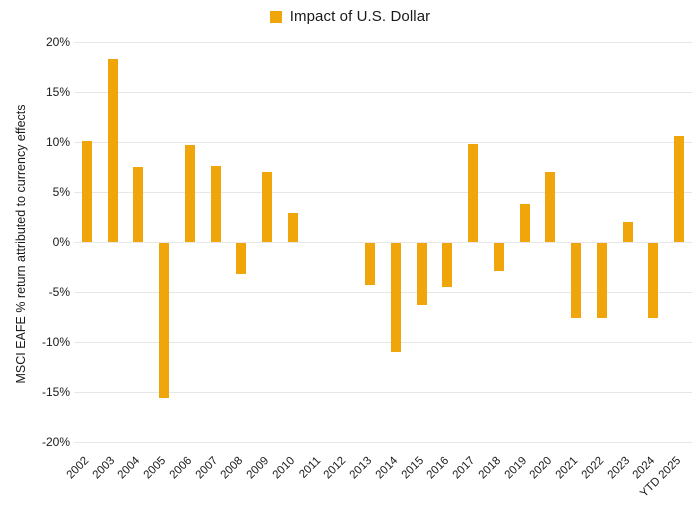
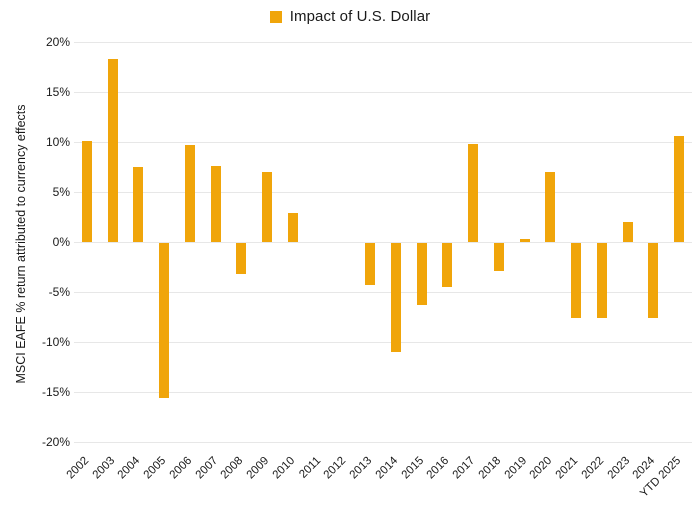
2019: 3.8% -> 0.3%
